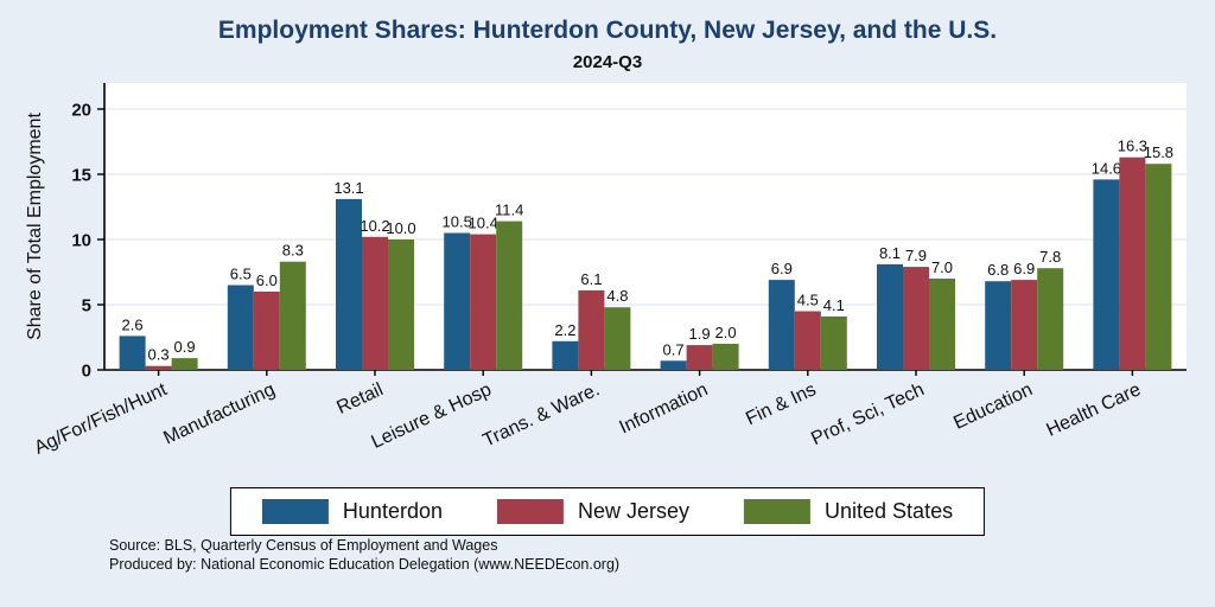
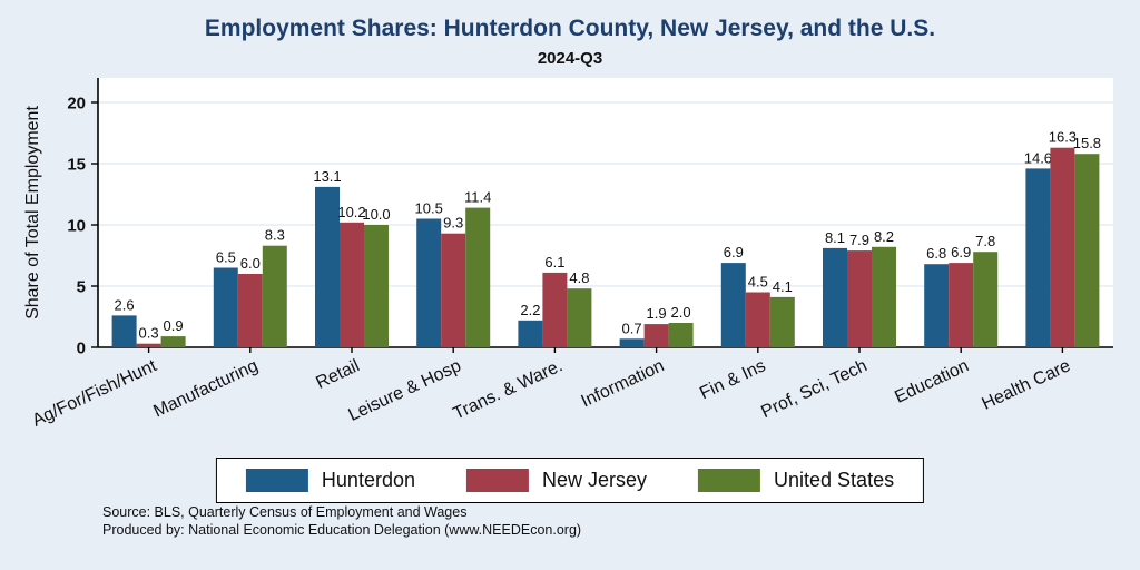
New Jersey/Leisure & Hosp: 10.4 -> 9.3
United States/Prof, Sci, Tech: 7.0 -> 8.2
